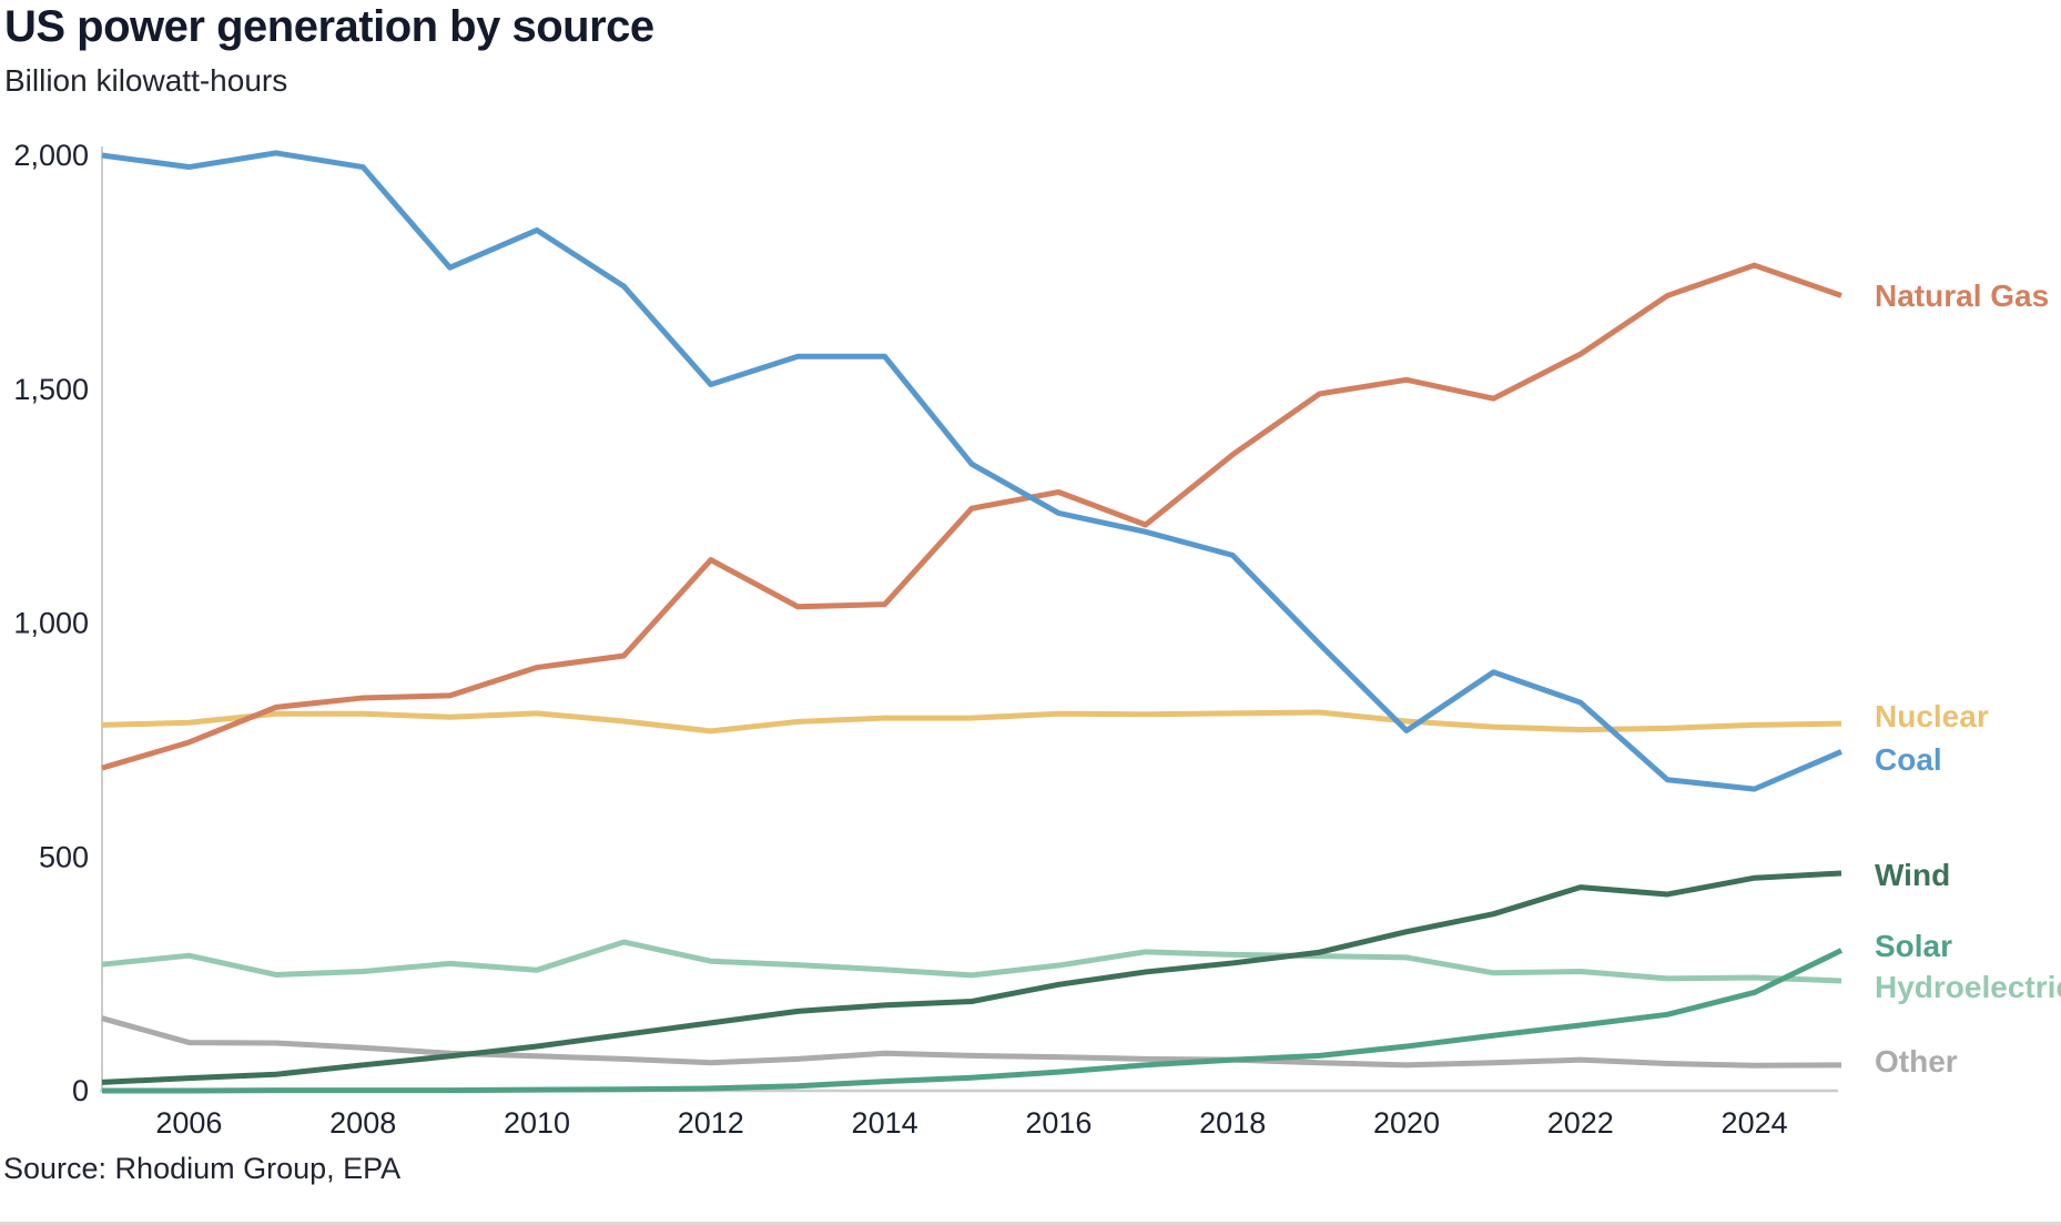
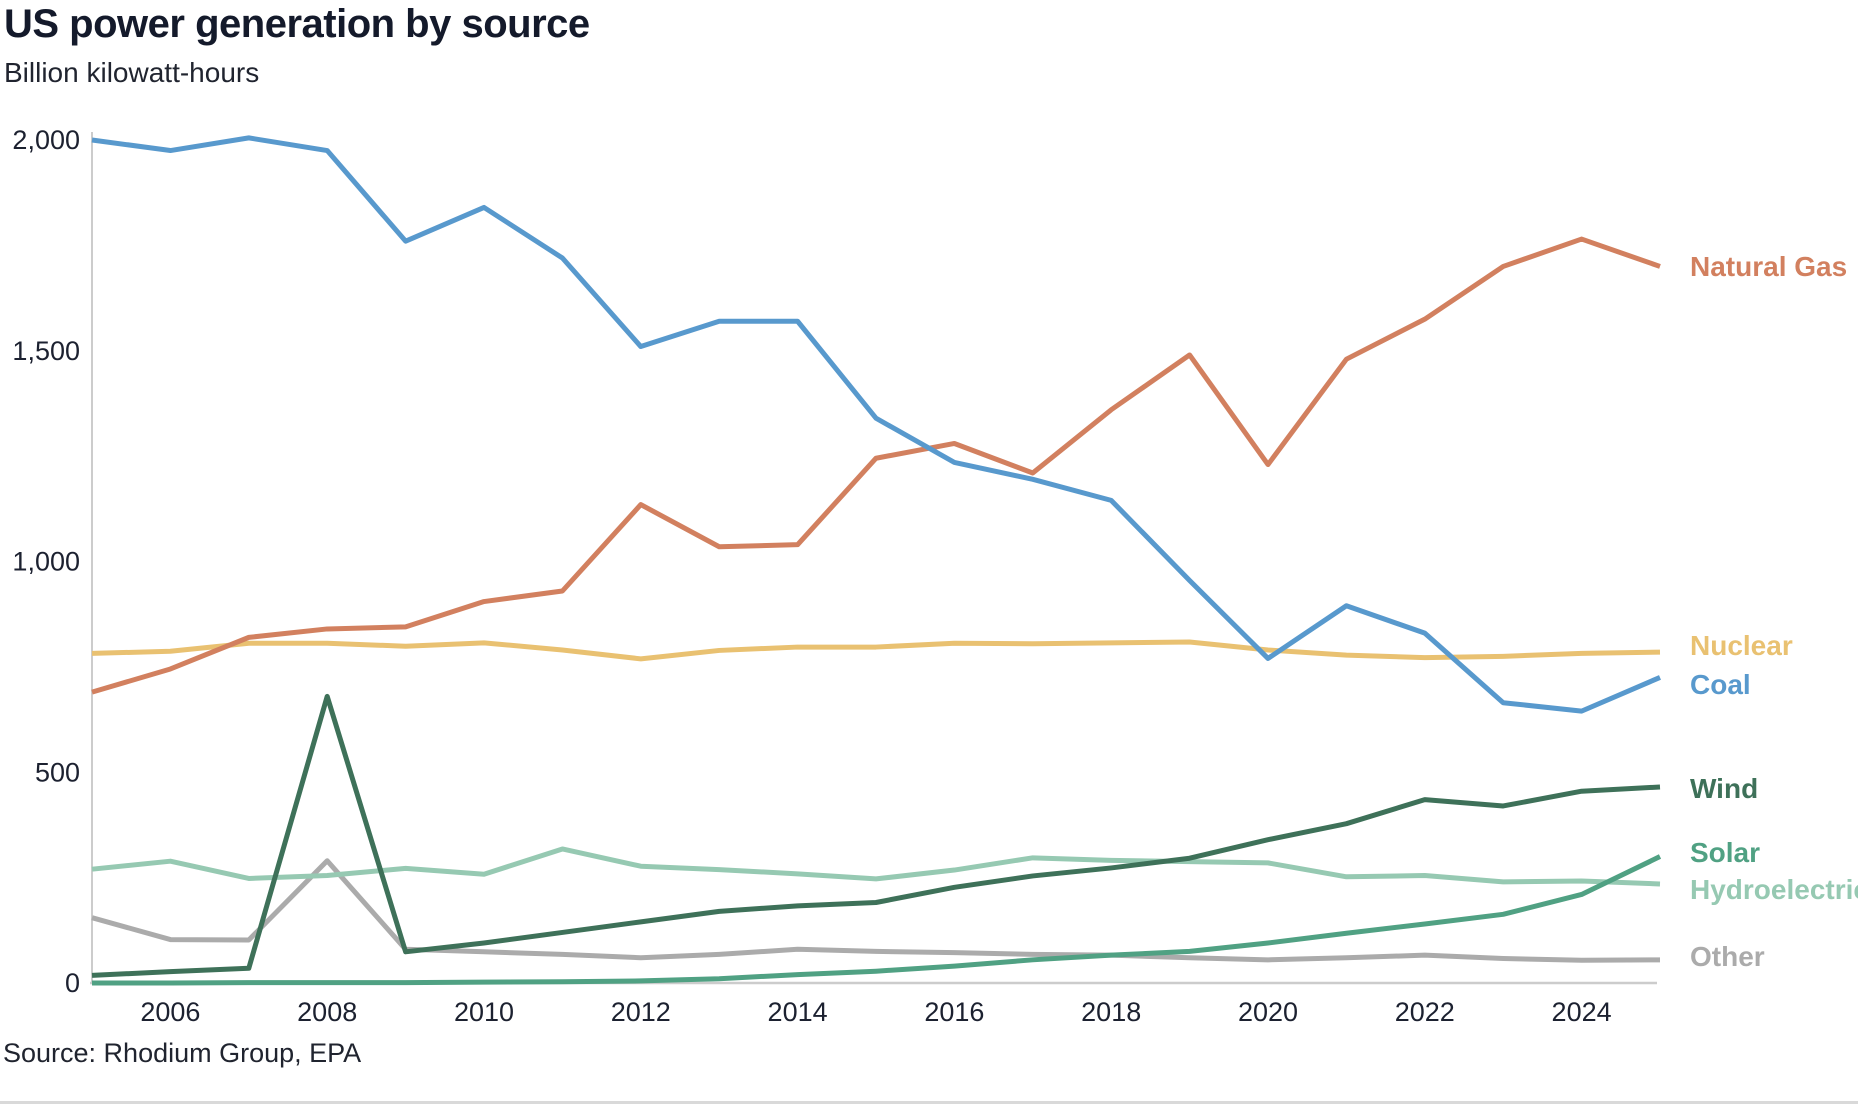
Wind/2008: 60 -> 680
Other/2008: 90 -> 290
Natural Gas/2020: 1520 -> 1230
